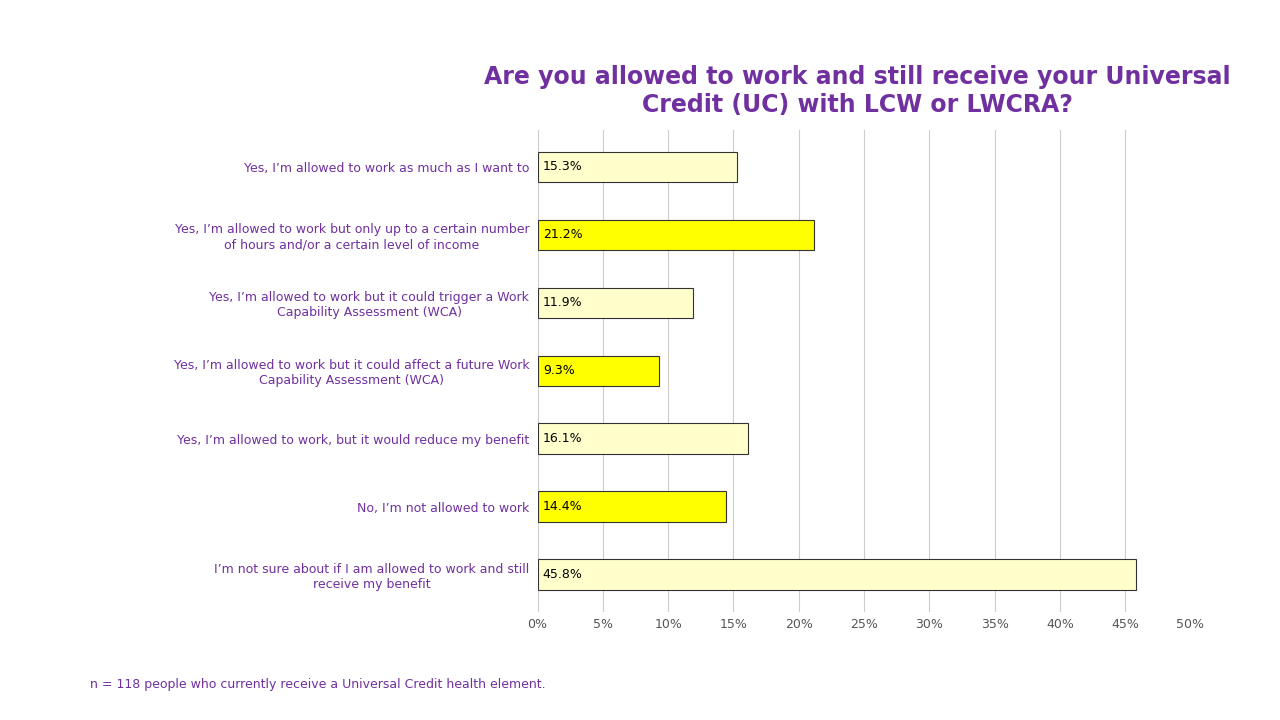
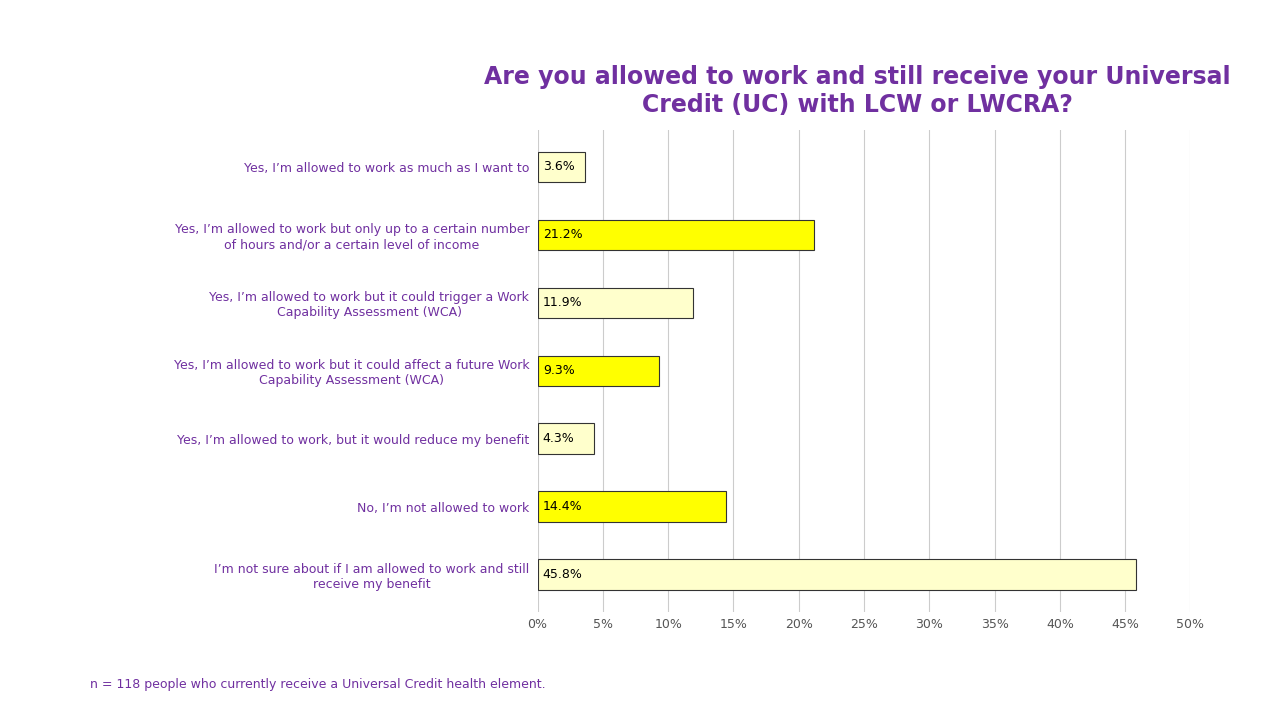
Yes, I’m allowed to work as much as I want to: 15.3% -> 3.6%
Yes, I’m allowed to work, but it would reduce my benefit: 16.1% -> 4.3%
